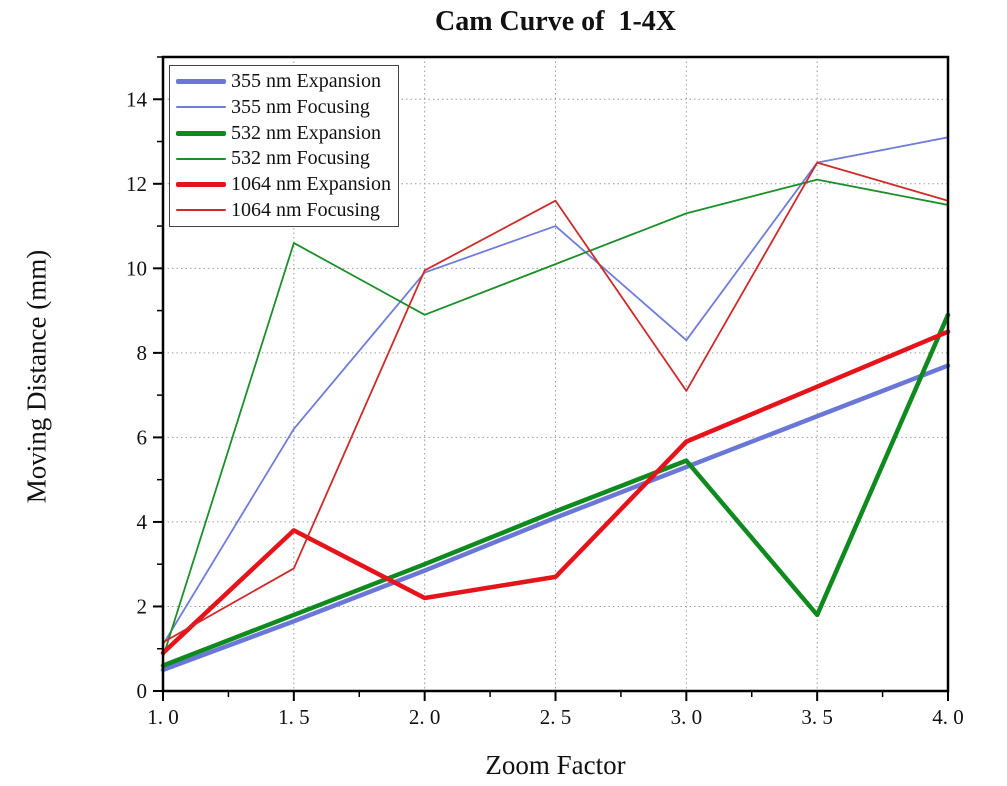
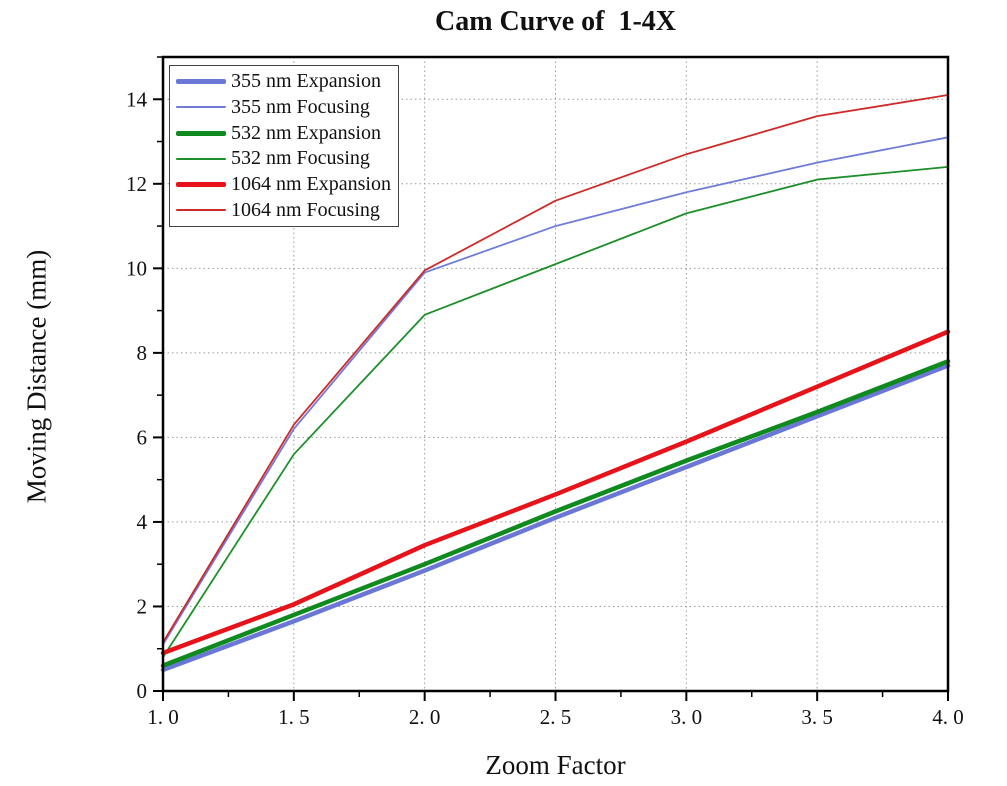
532 nm Focusing/1.5: 10.6 -> 5.6
1064 nm Expansion/1.5: 3.8 -> 2.0
1064 nm Focusing/1.5: 2.9 -> 6.3
1064 nm Expansion/2.0: 2.2 -> 3.5
1064 nm Expansion/2.5: 2.7 -> 4.7
355 nm Focusing/3.0: 8.3 -> 11.8
1064 nm Focusing/3.0: 7.1 -> 12.7
532 nm Expansion/3.5: 1.8 -> 6.6
1064 nm Focusing/3.5: 12.5 -> 13.6
532 nm Expansion/4.0: 8.9 -> 7.8
532 nm Focusing/4.0: 11.5 -> 12.4
1064 nm Focusing/4.0: 11.6 -> 14.1
